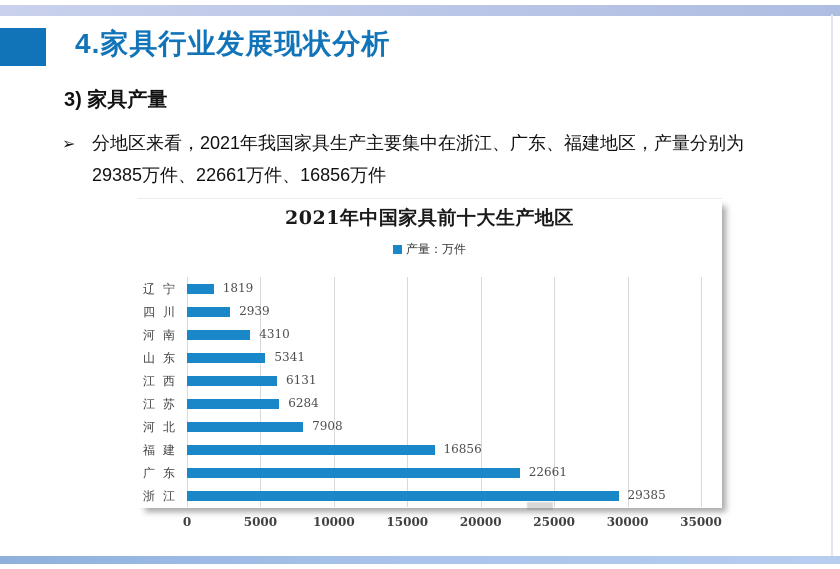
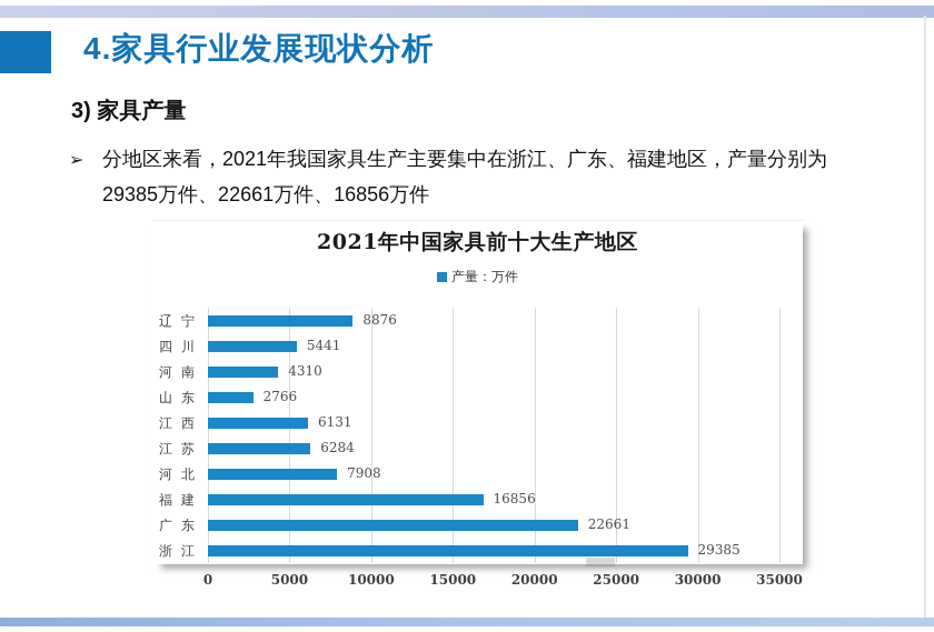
辽宁: 1819 -> 8876
四川: 2939 -> 5441
山东: 5341 -> 2766
